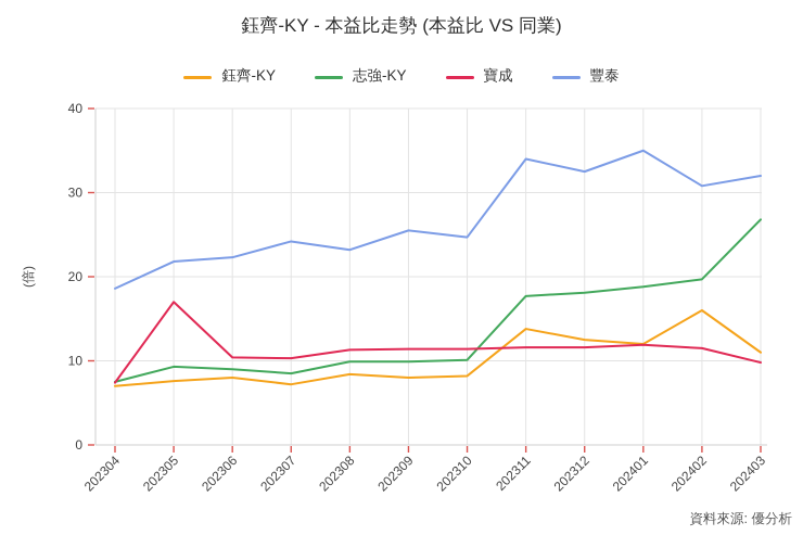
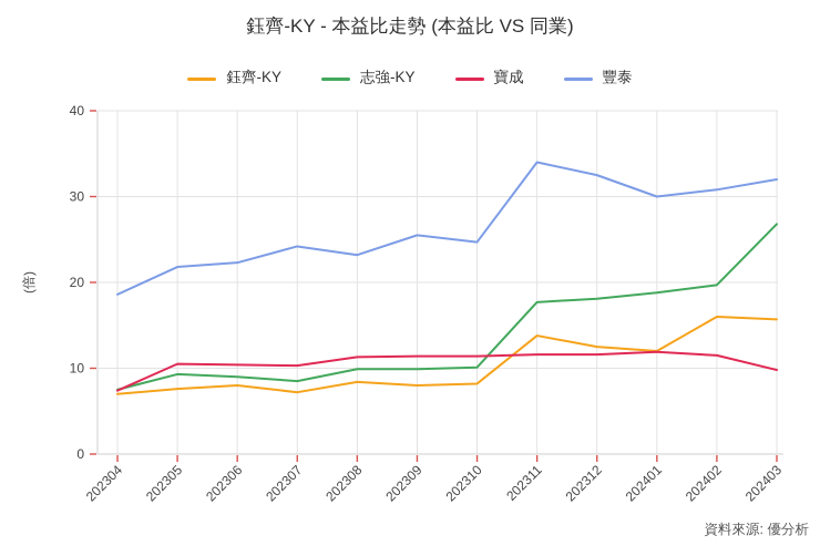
寶成/202305: 17 -> 10
豐泰/202401: 35 -> 30
鈺齊-KY/202403: 11 -> 16
